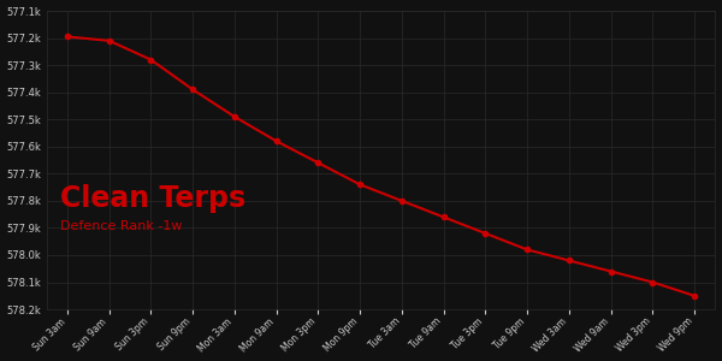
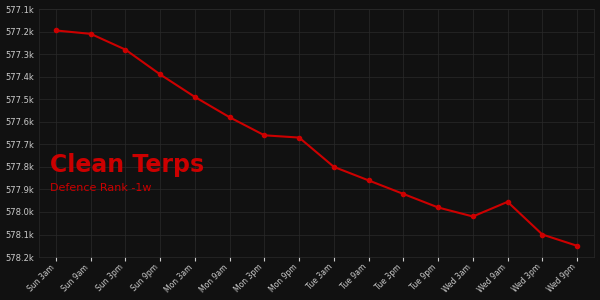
Mon 9pm: 577.740k -> 577.670k
Wed 9am: 578.060k -> 577.955k
